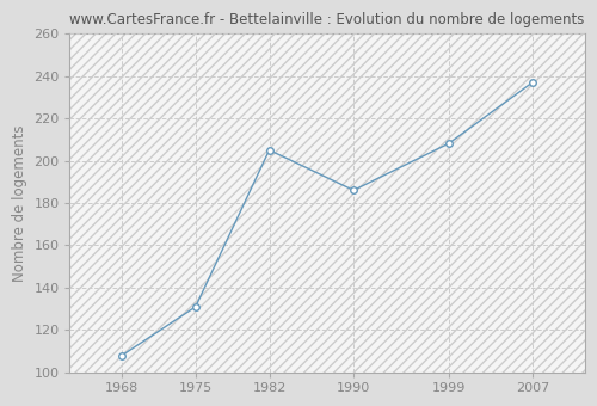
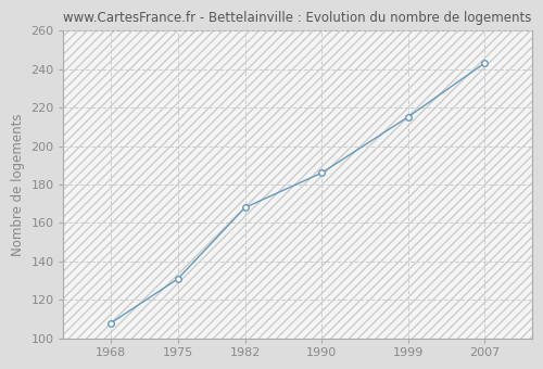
1982: 205 -> 168
1999: 208 -> 215
2007: 237 -> 243
